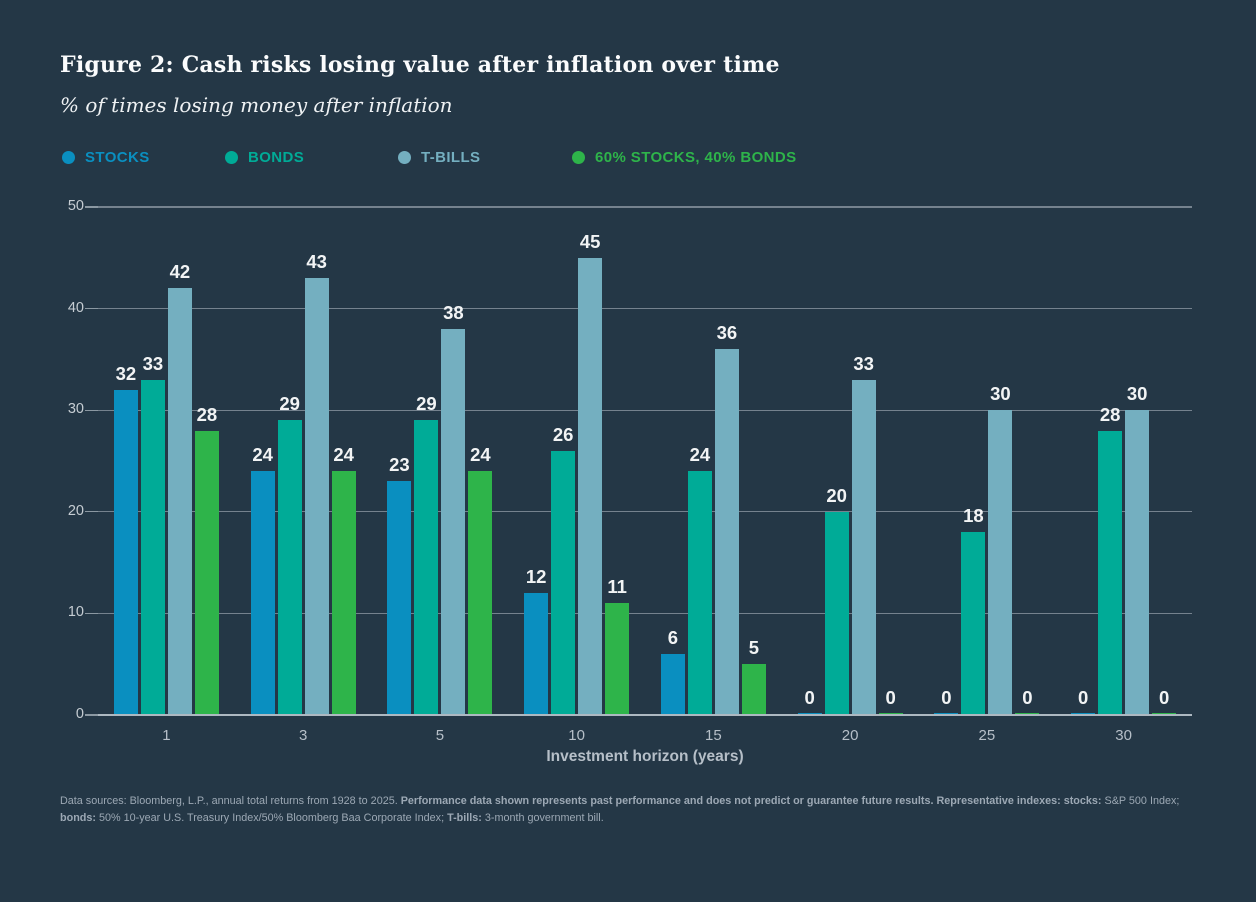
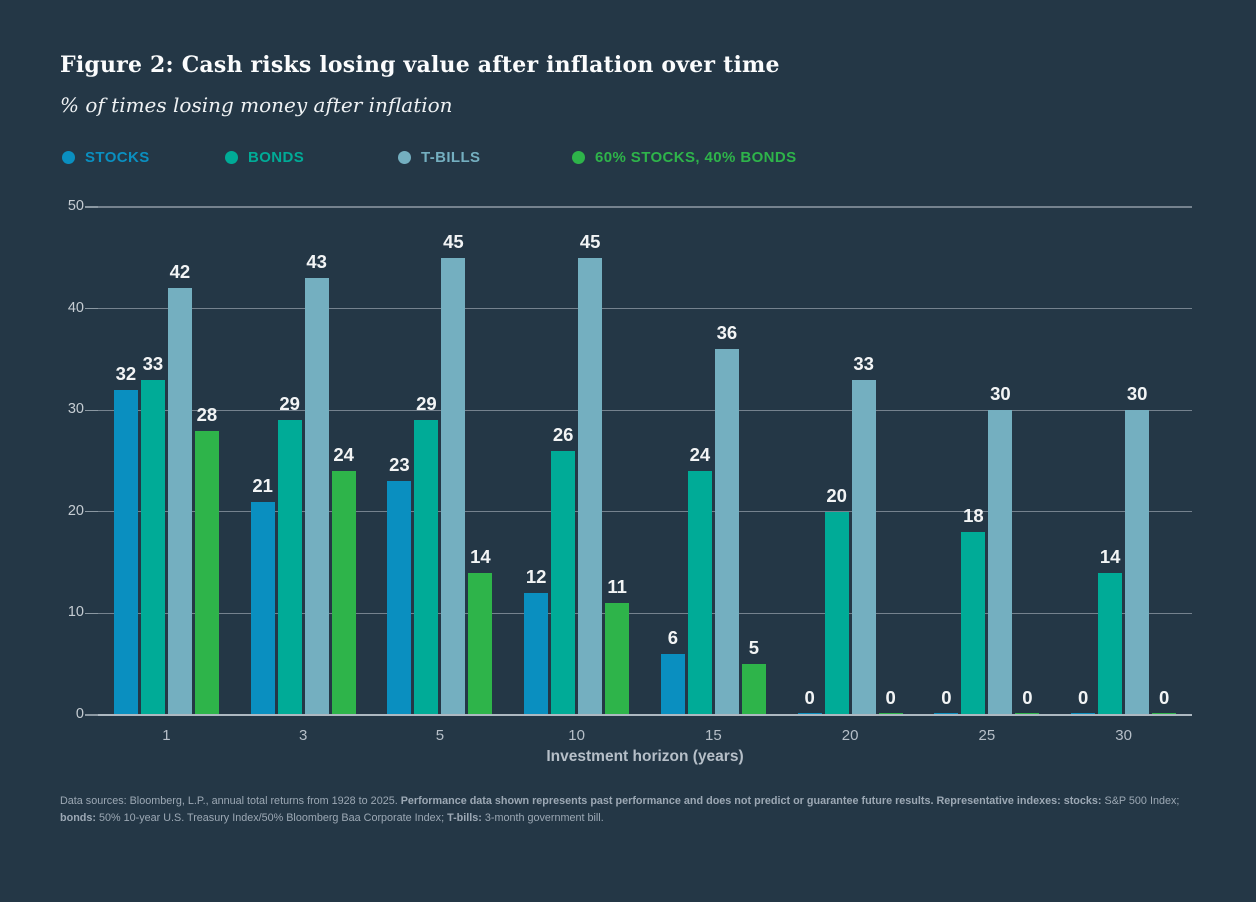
STOCKS/3: 24 -> 21
T-BILLS/5: 38 -> 45
60% STOCKS, 40% BONDS/5: 24 -> 14
BONDS/30: 28 -> 14
